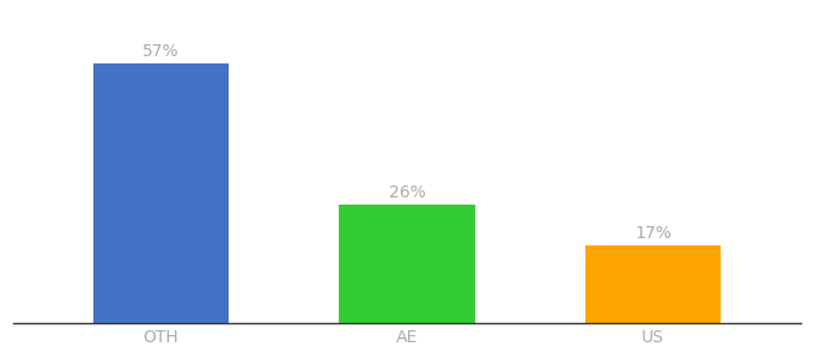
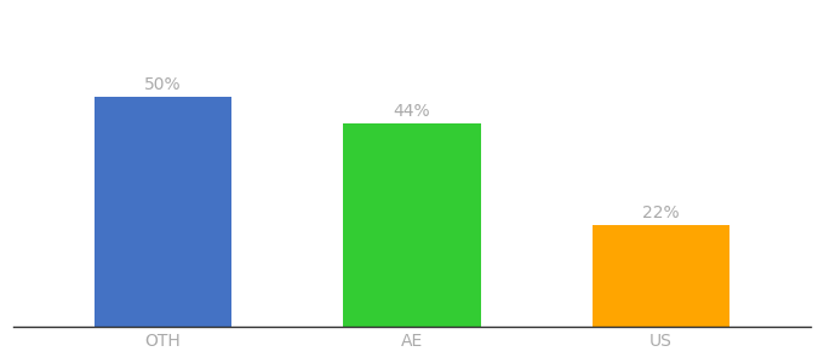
OTH: 57% -> 50%
AE: 26% -> 44%
US: 17% -> 22%
